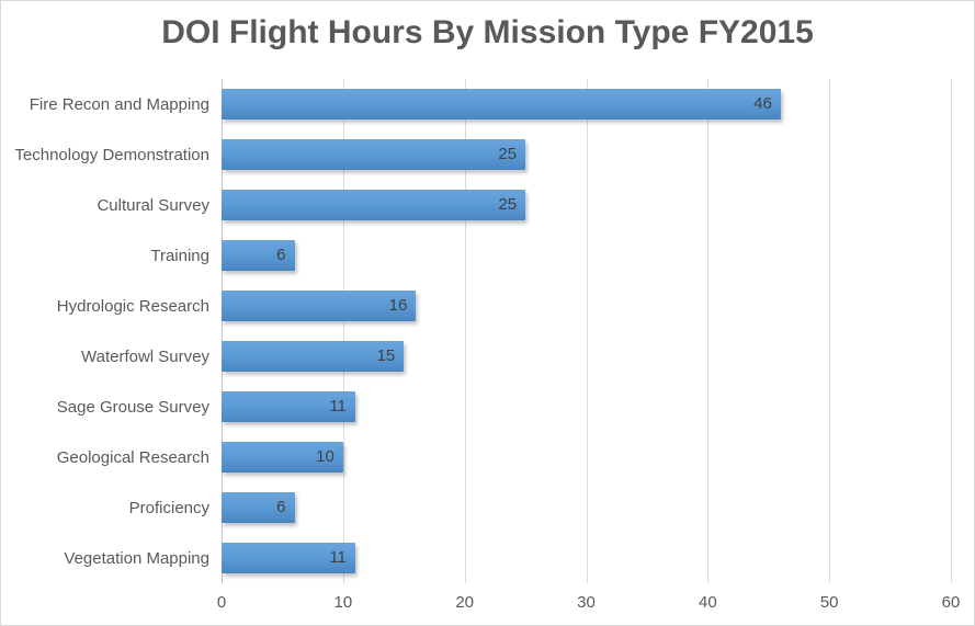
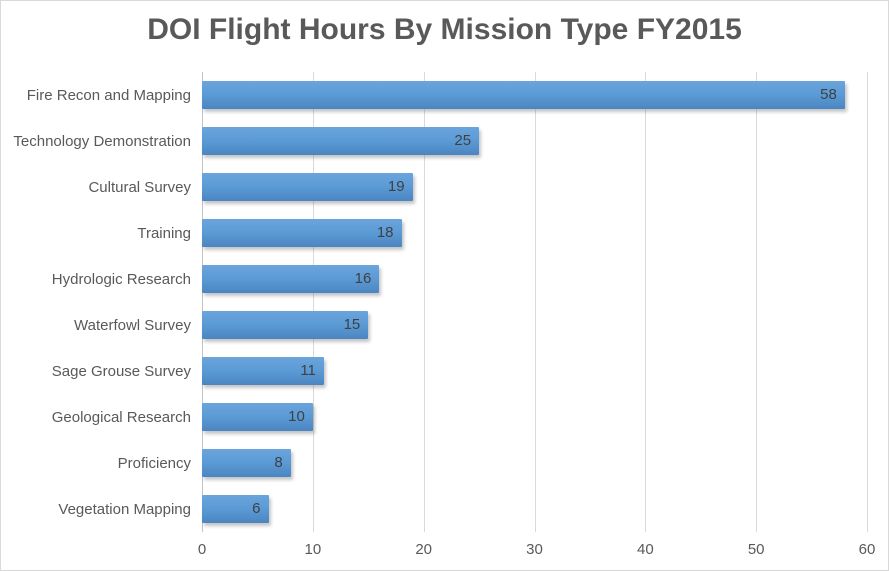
Fire Recon and Mapping: 46 -> 58
Cultural Survey: 25 -> 19
Training: 6 -> 18
Proficiency: 6 -> 8
Vegetation Mapping: 11 -> 6
